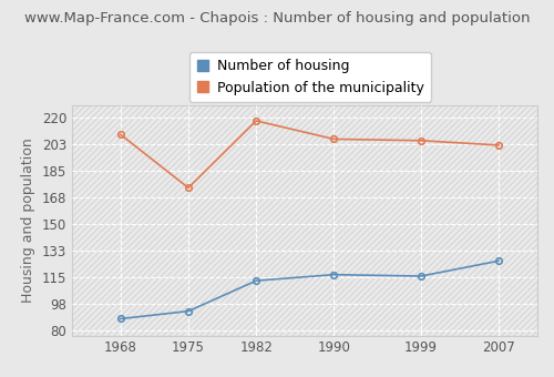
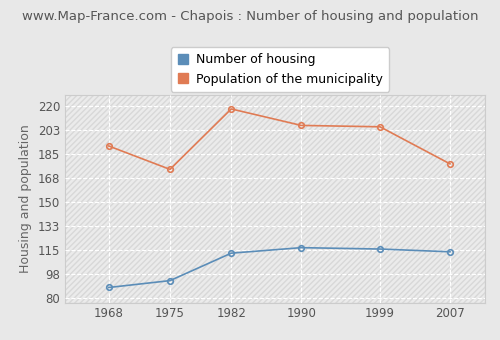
Population of the municipality/1968: 209 -> 191
Number of housing/2007: 126 -> 114
Population of the municipality/2007: 202 -> 178
